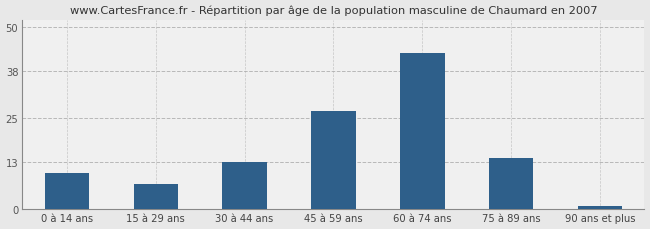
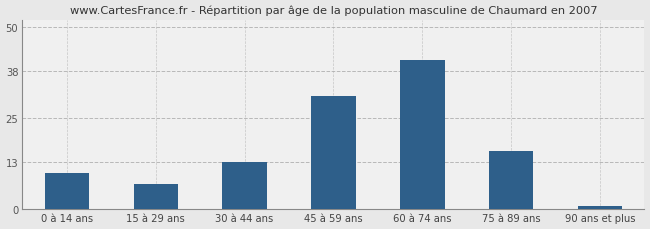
45 à 59 ans: 27 -> 31
60 à 74 ans: 43 -> 41
75 à 89 ans: 14 -> 16
